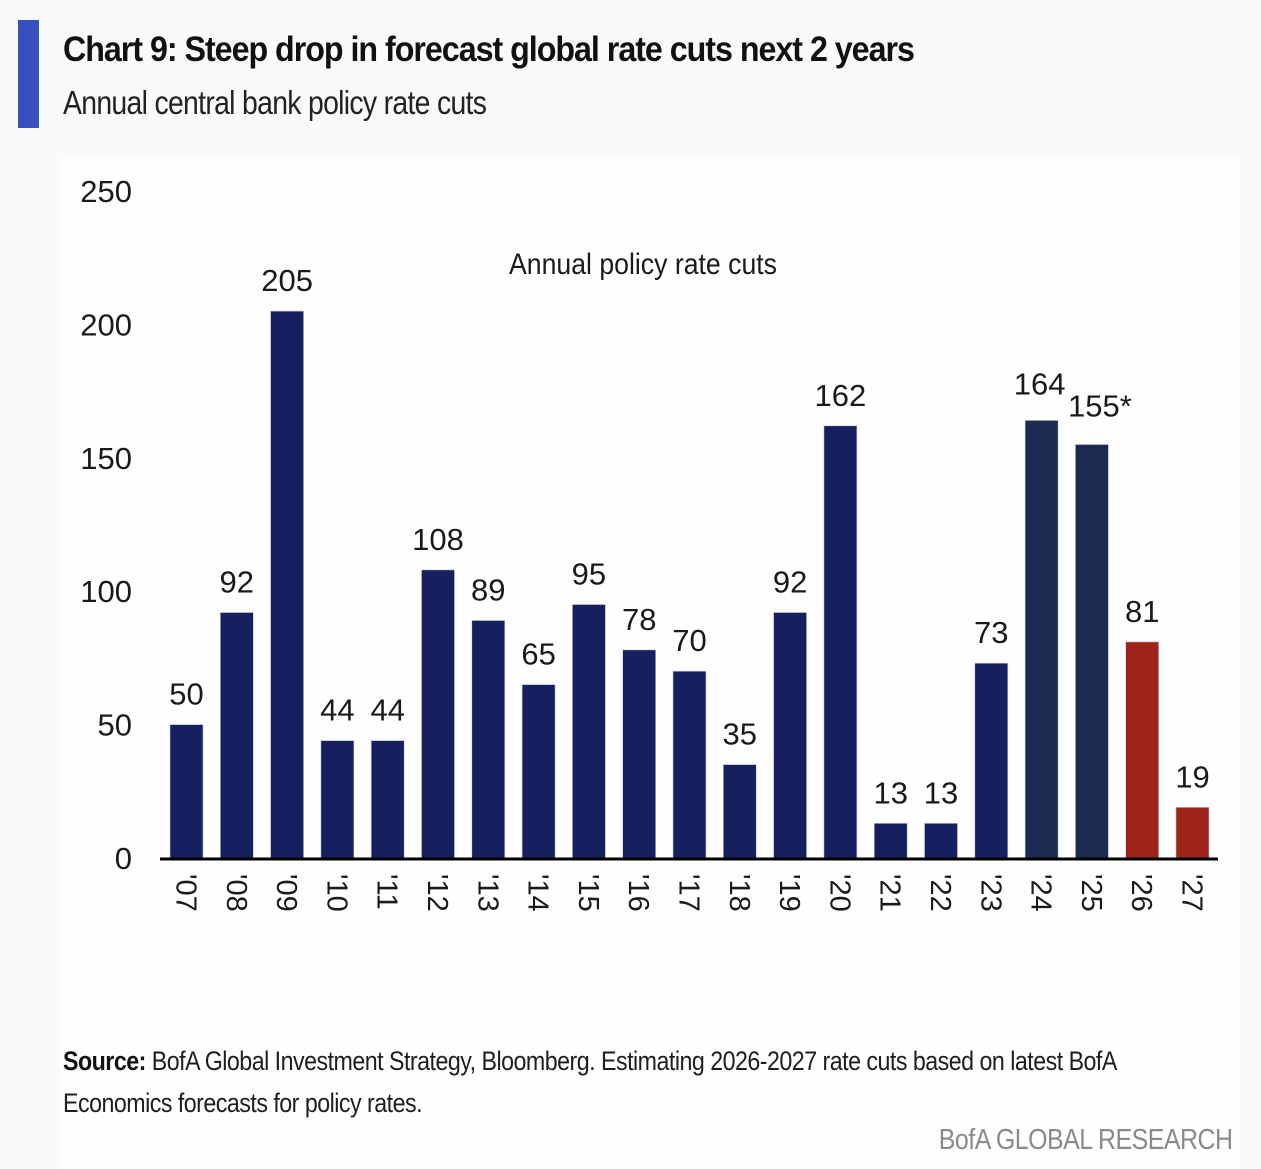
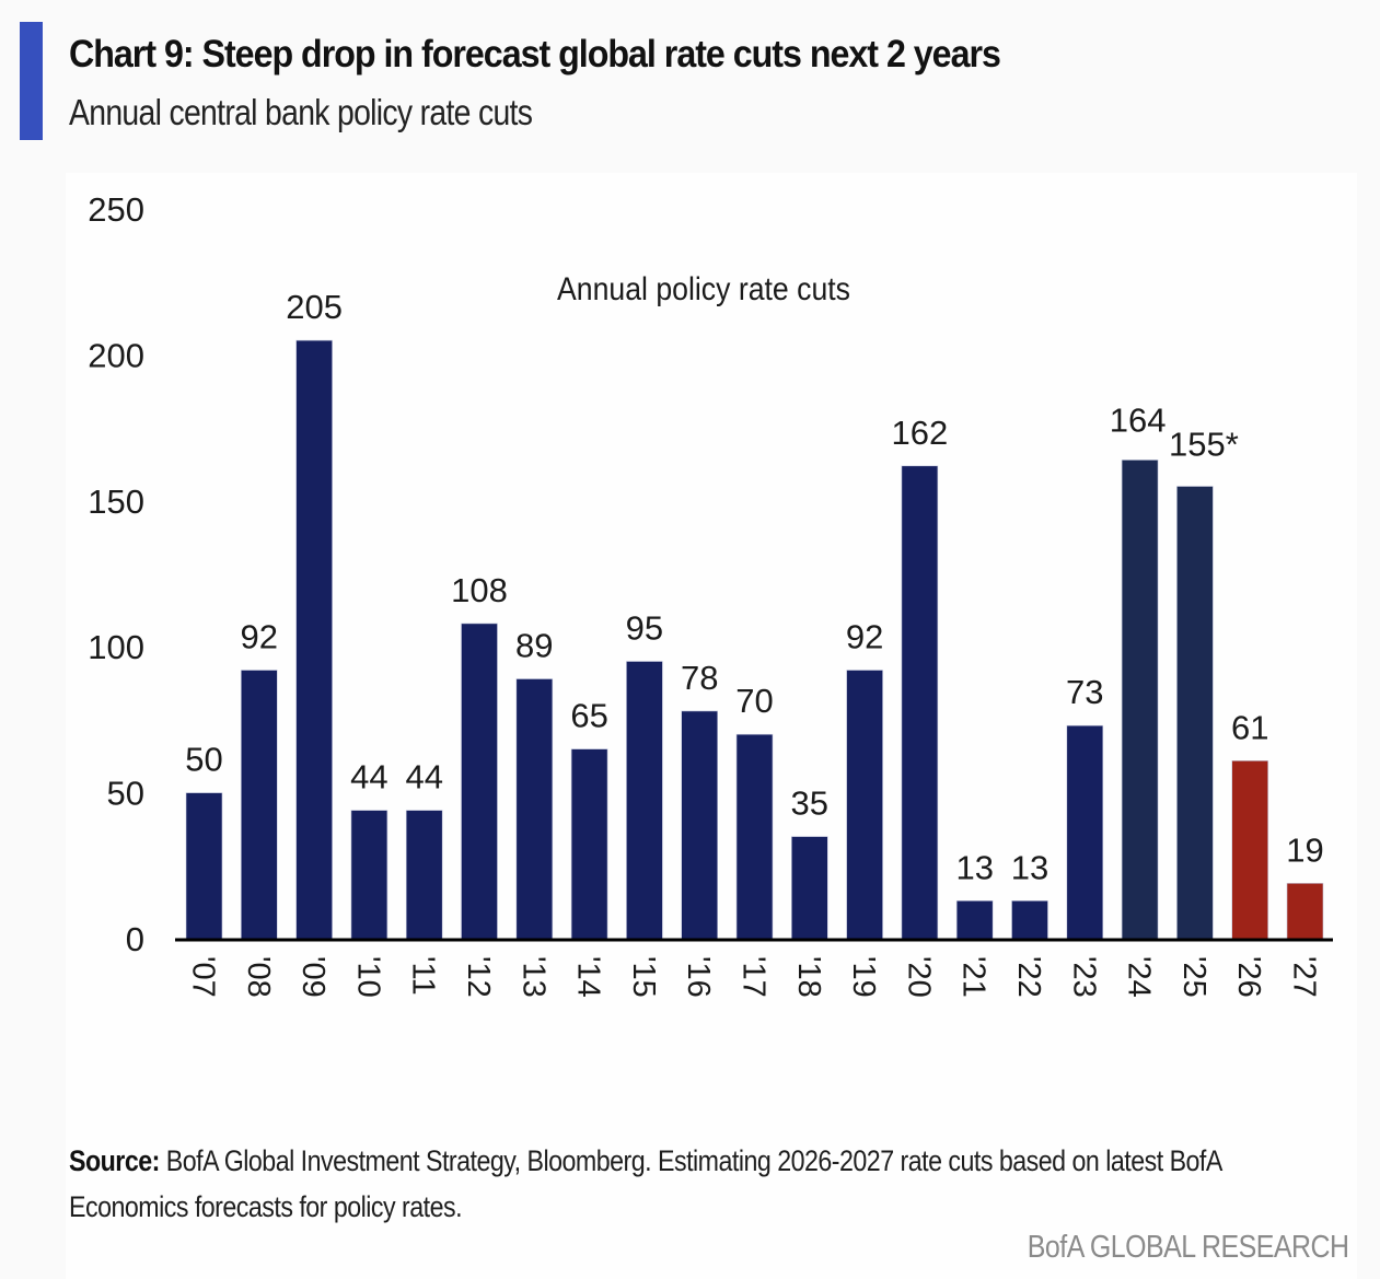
'26: 81 -> 61
